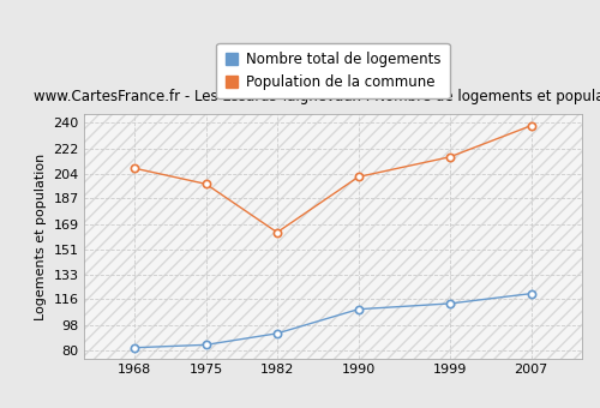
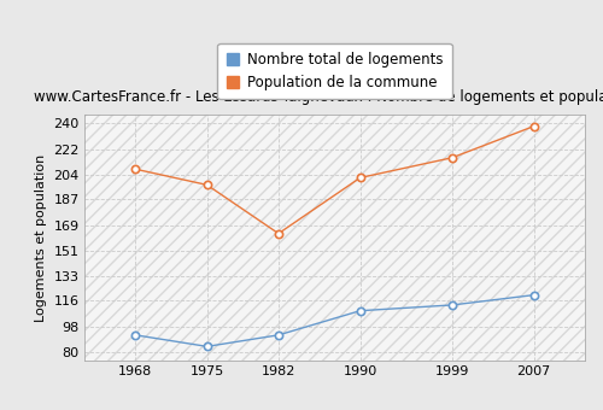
Nombre total de logements/1968: 82 -> 92
